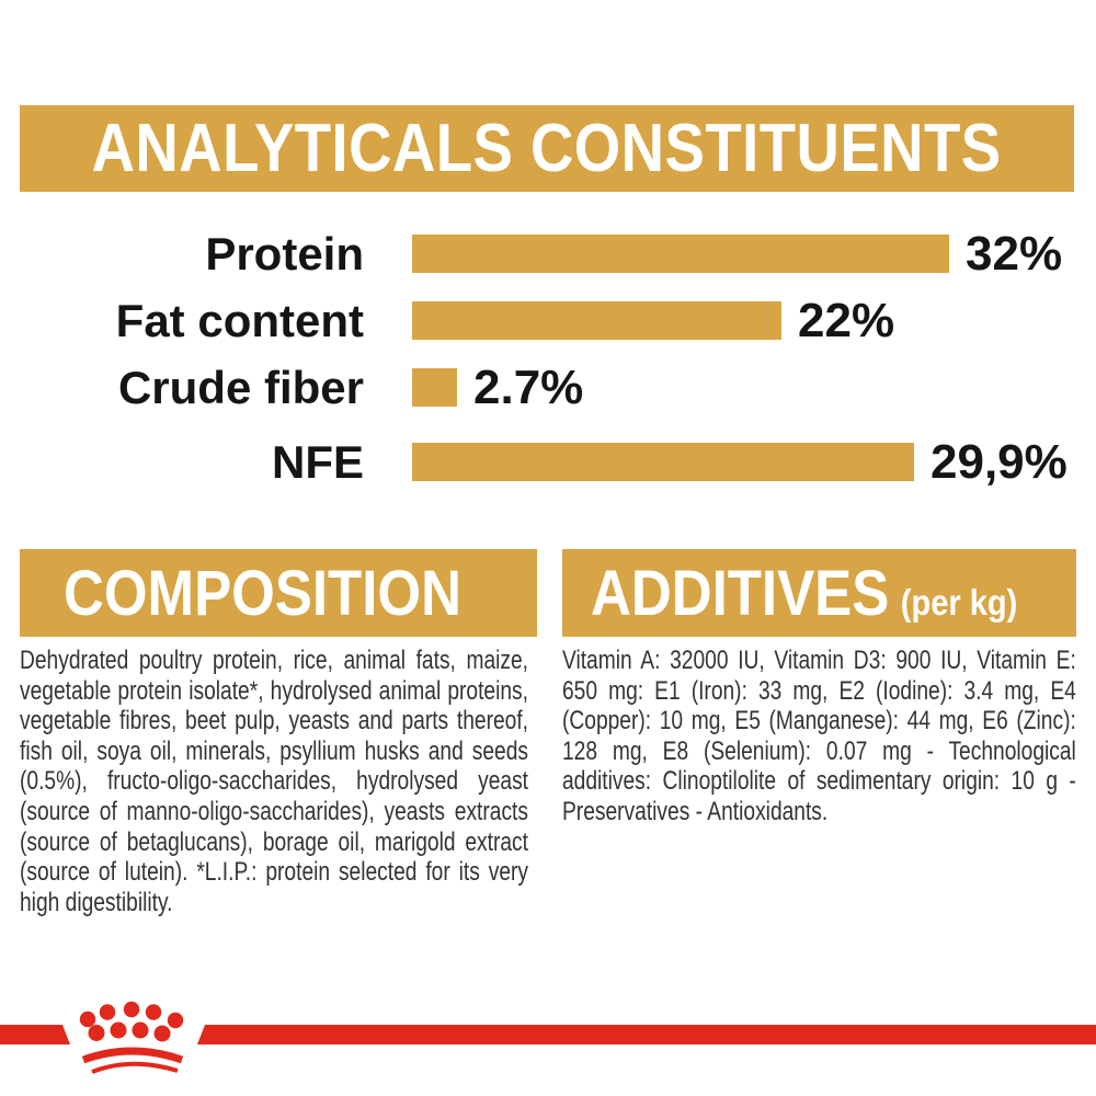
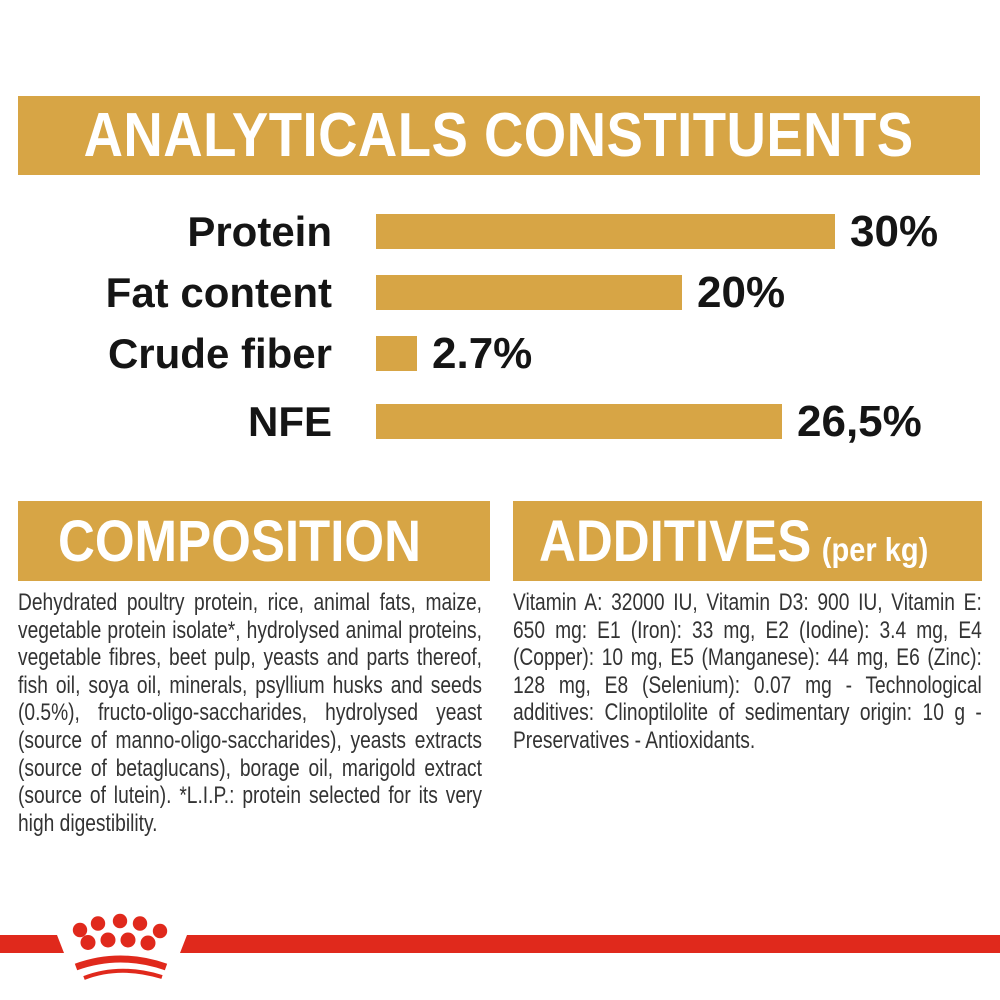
Protein: 32% -> 30%
Fat content: 22% -> 20%
NFE: 29,9% -> 26,5%
